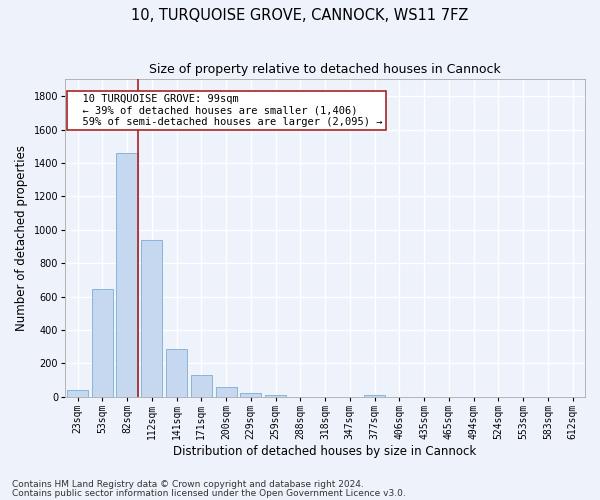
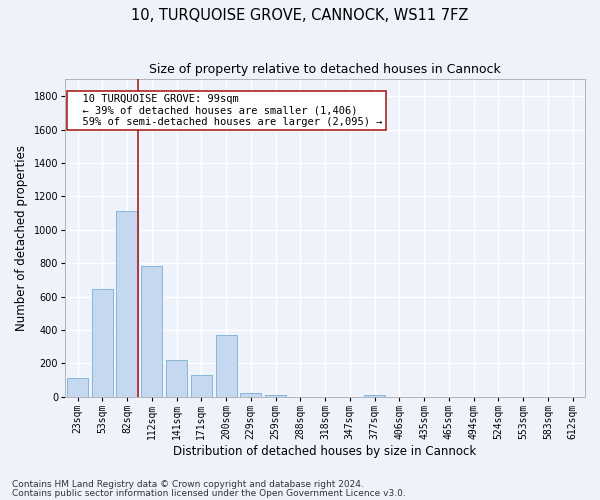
23sqm: 40 -> 110
82sqm: 1460 -> 1110
112sqm: 940 -> 780
141sqm: 280 -> 220
200sqm: 60 -> 370
